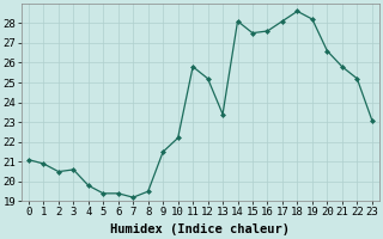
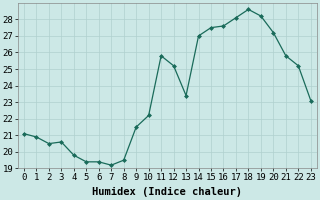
14: 28.1 -> 27.0
20: 26.6 -> 27.2
